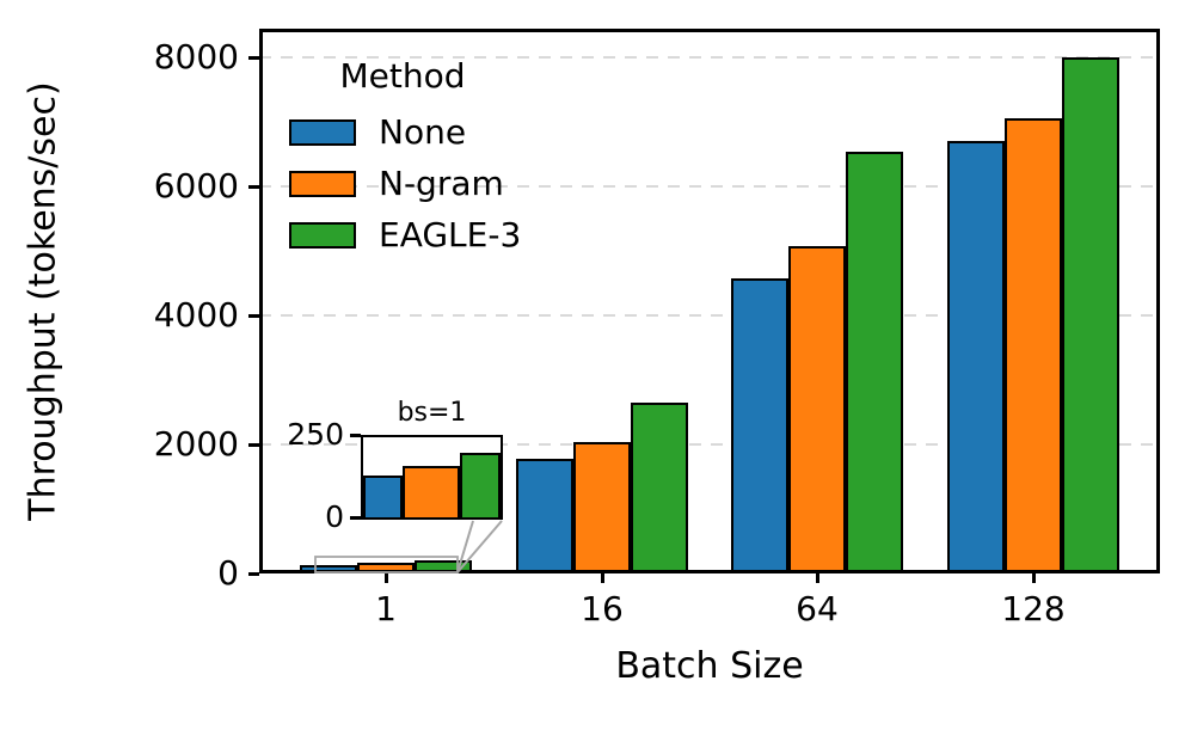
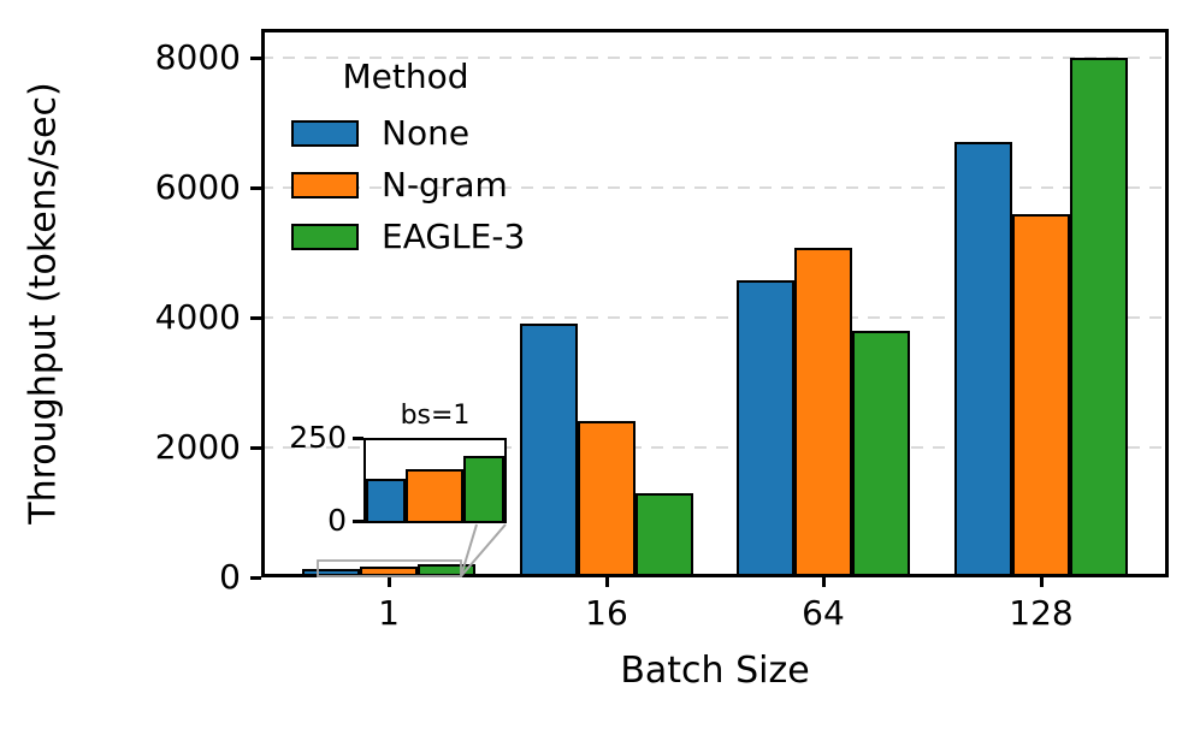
None/16: 1800 -> 3900
N-gram/16: 2000 -> 2400
EAGLE-3/16: 2600 -> 1300
EAGLE-3/64: 6500 -> 3800
N-gram/128: 7100 -> 5600
